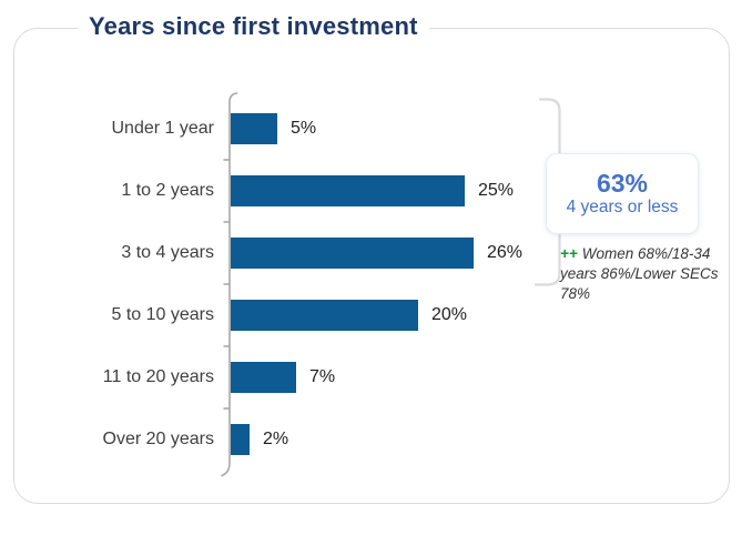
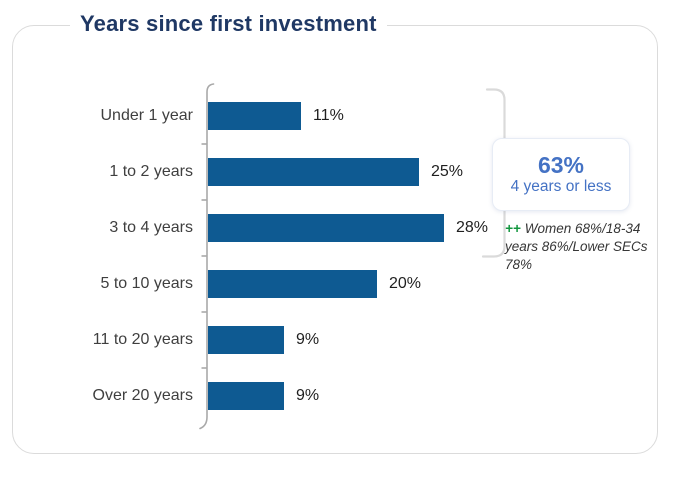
Under 1 year: 5% -> 11%
3 to 4 years: 26% -> 28%
11 to 20 years: 7% -> 9%
Over 20 years: 2% -> 9%
